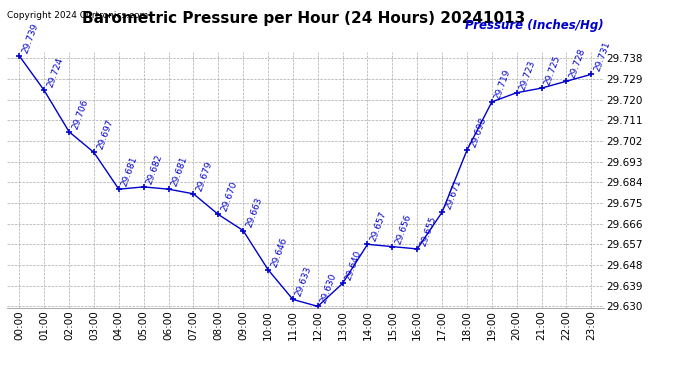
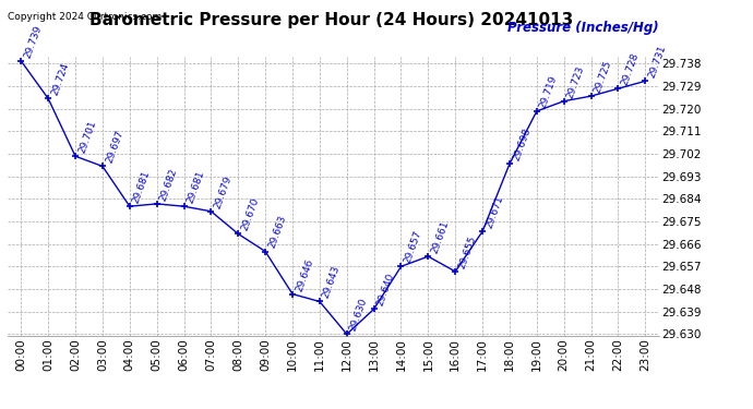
02:00: 29.706 -> 29.701
11:00: 29.633 -> 29.643
15:00: 29.656 -> 29.661
